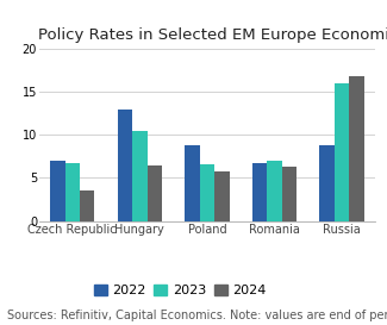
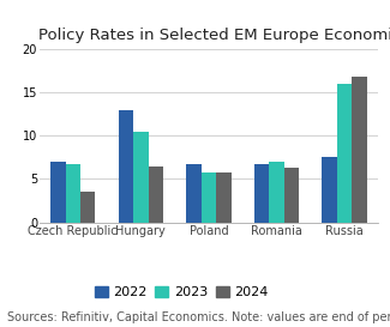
2022/Poland: 8.8 -> 6.8
2023/Poland: 6.6 -> 5.8
2022/Russia: 8.8 -> 7.5
